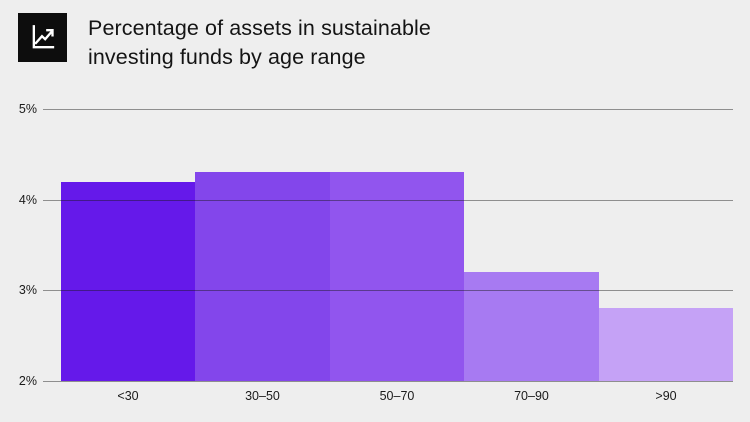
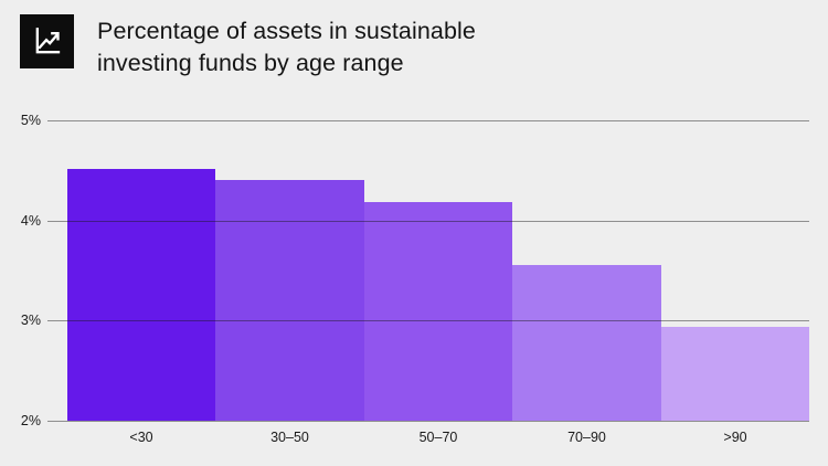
<30: 4.2% -> 4.5%
30–50: 4.3% -> 4.4%
50–70: 4.3% -> 4.2%
70–90: 3.2% -> 3.5%
>90: 2.8% -> 2.9%
